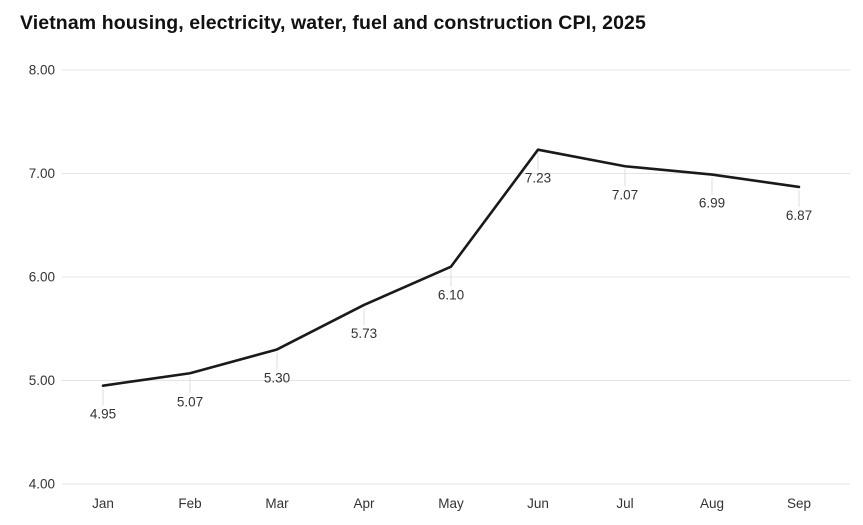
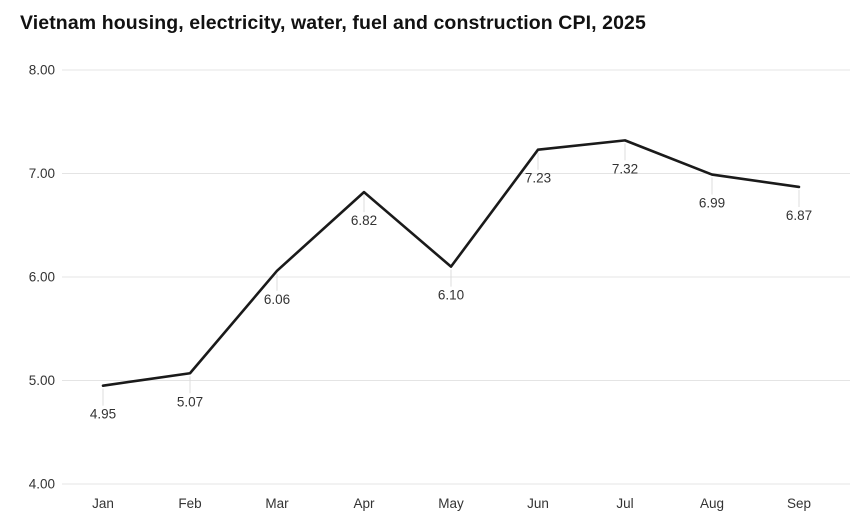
Mar: 5.30 -> 6.06
Apr: 5.73 -> 6.82
Jul: 7.07 -> 7.32
